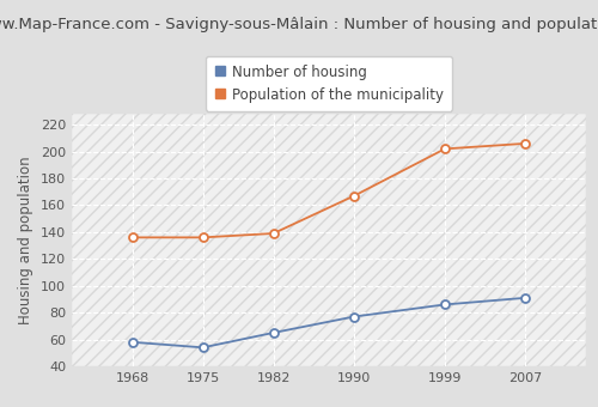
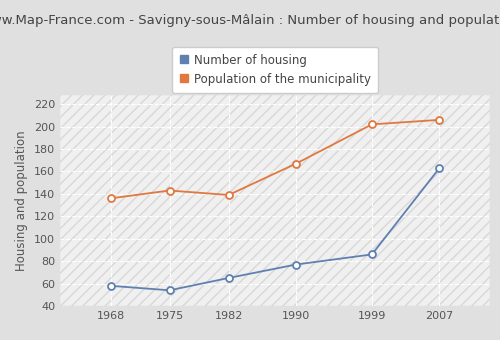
Population of the municipality/1975: 136 -> 143
Number of housing/2007: 91 -> 163
